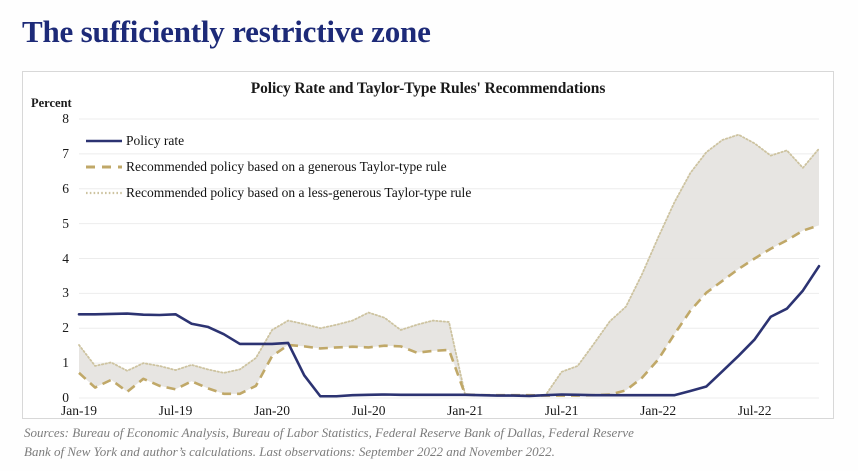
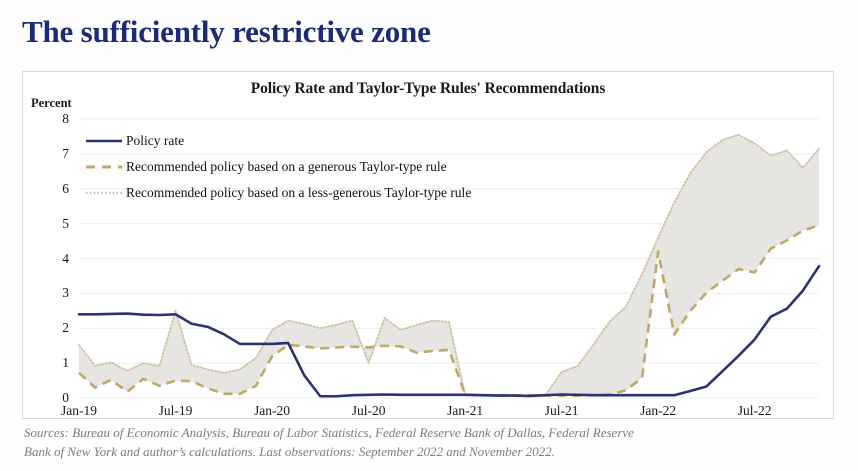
Recommended policy based on a generous Taylor-type rule/Jul-19: 0.2 -> 0.5
Recommended policy based on a less-generous Taylor-type rule/Jul-19: 0.8 -> 2.5
Recommended policy based on a less-generous Taylor-type rule/Jul-20: 2.5 -> 1.0
Recommended policy based on a generous Taylor-type rule/Jan-22: 1.1 -> 4.2
Recommended policy based on a generous Taylor-type rule/Jul-22: 4.0 -> 3.6
